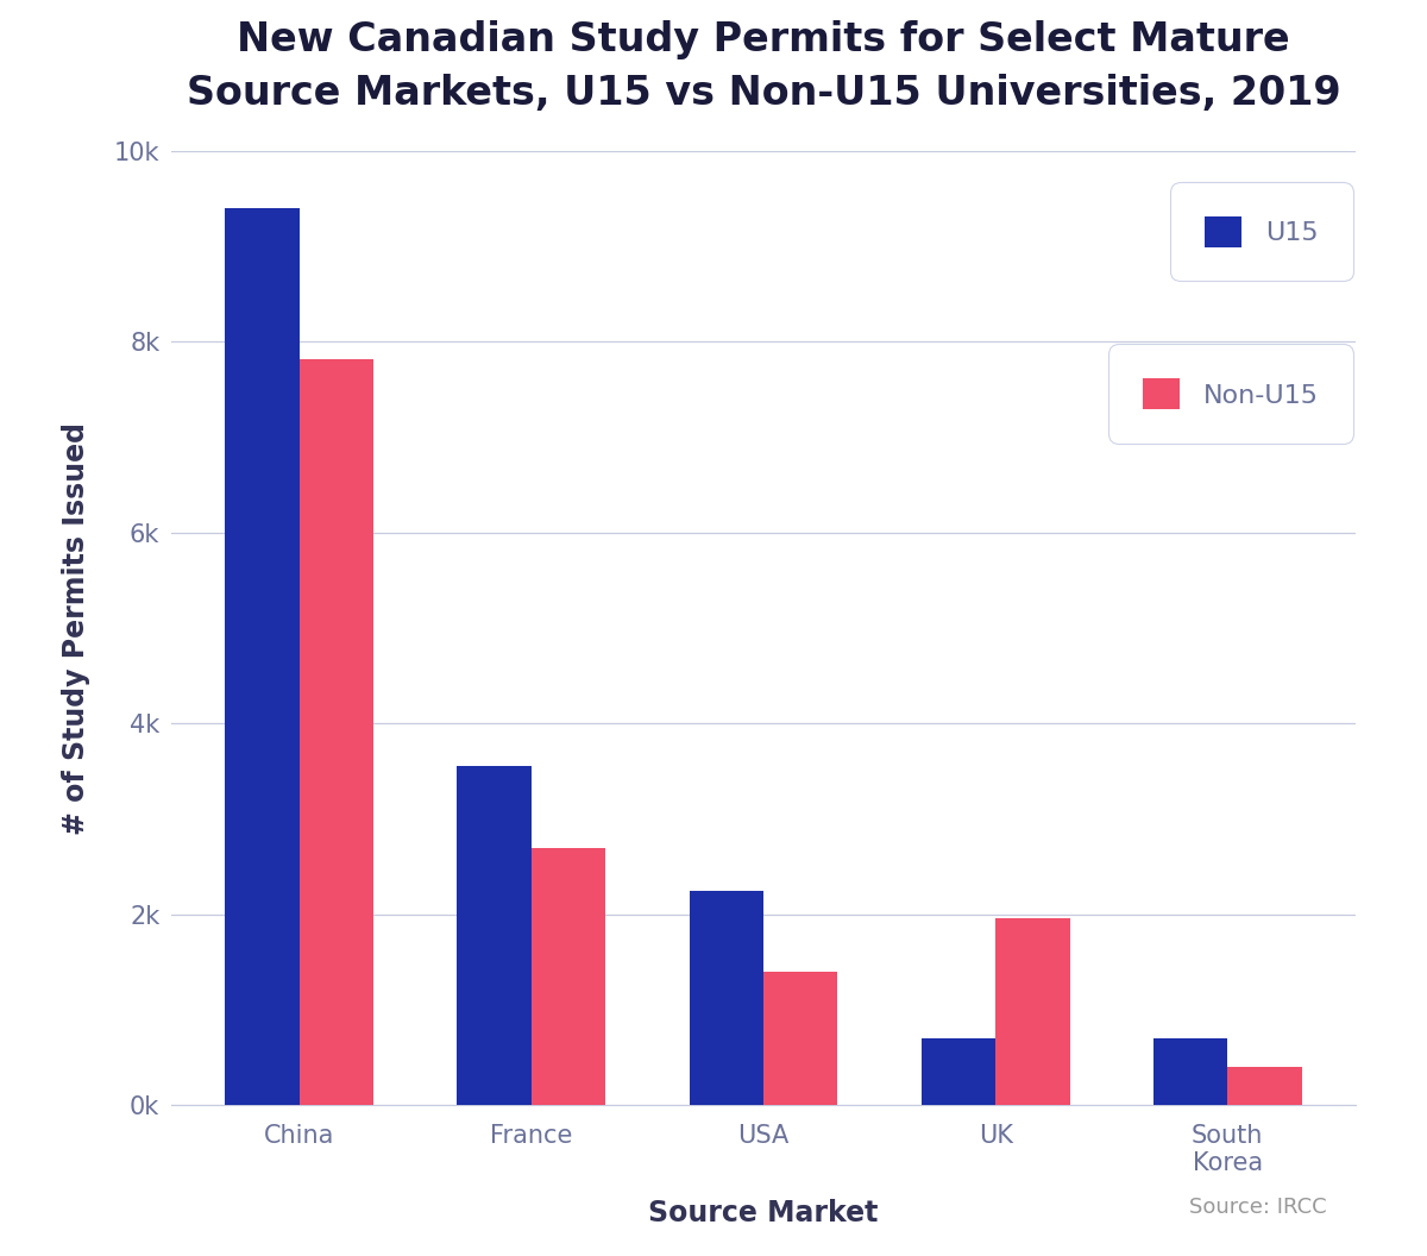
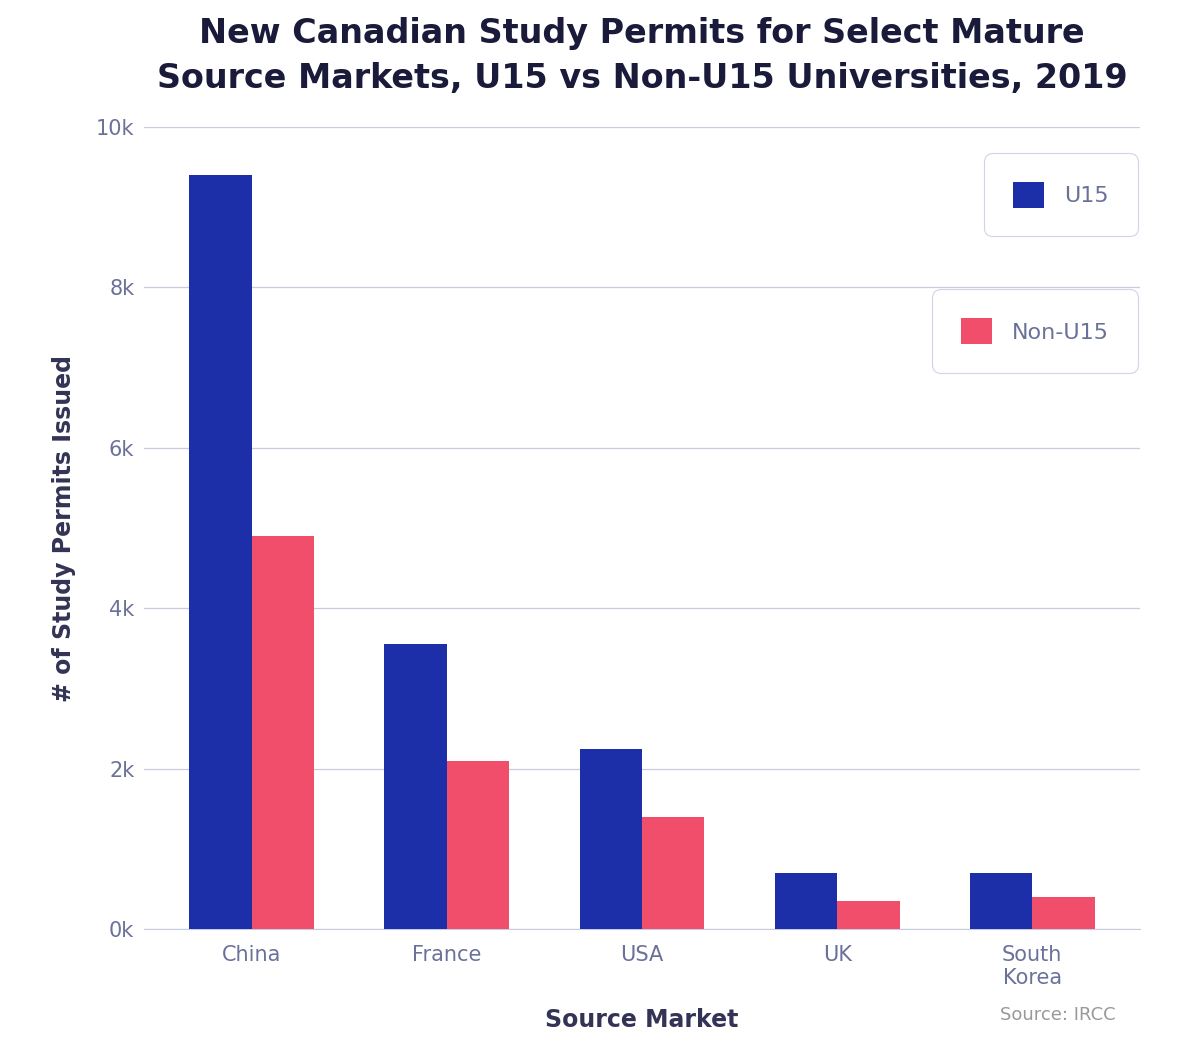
Non-U15/China: 7.82k -> 4.90k
Non-U15/France: 2.70k -> 2.10k
Non-U15/UK: 1.96k -> 0.35k
